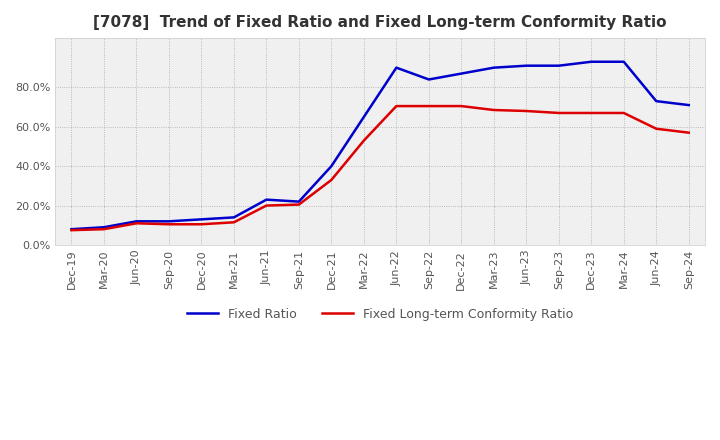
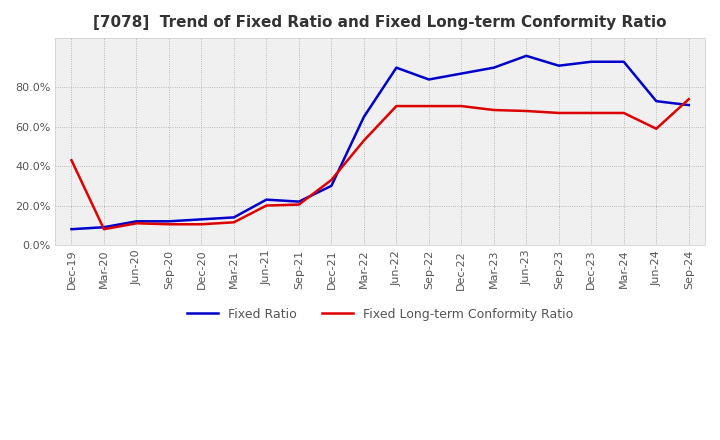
Fixed Long-term Conformity Ratio/Dec-19: 8% -> 43%
Fixed Ratio/Dec-21: 40% -> 30%
Fixed Ratio/Jun-23: 91% -> 96%
Fixed Long-term Conformity Ratio/Sep-24: 57% -> 74%
